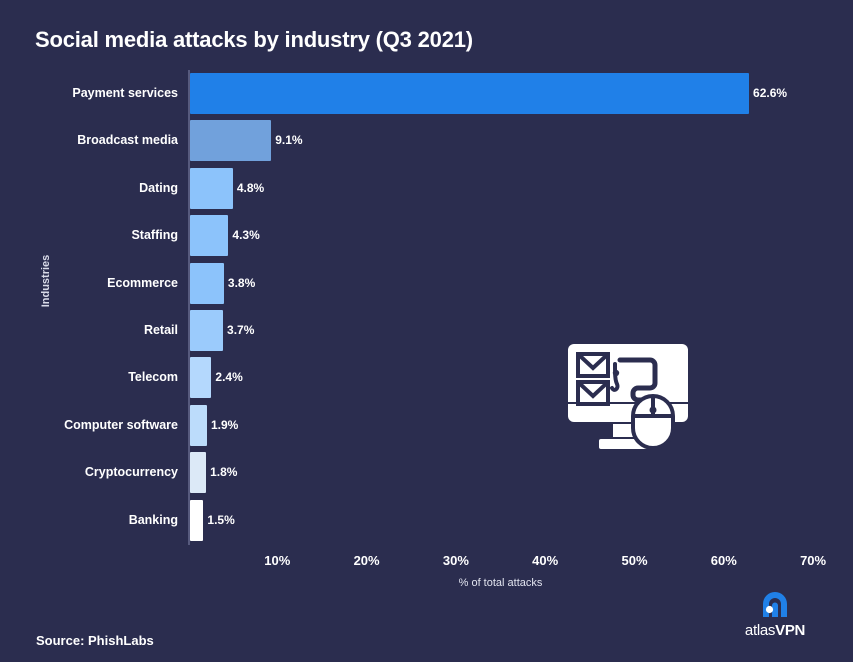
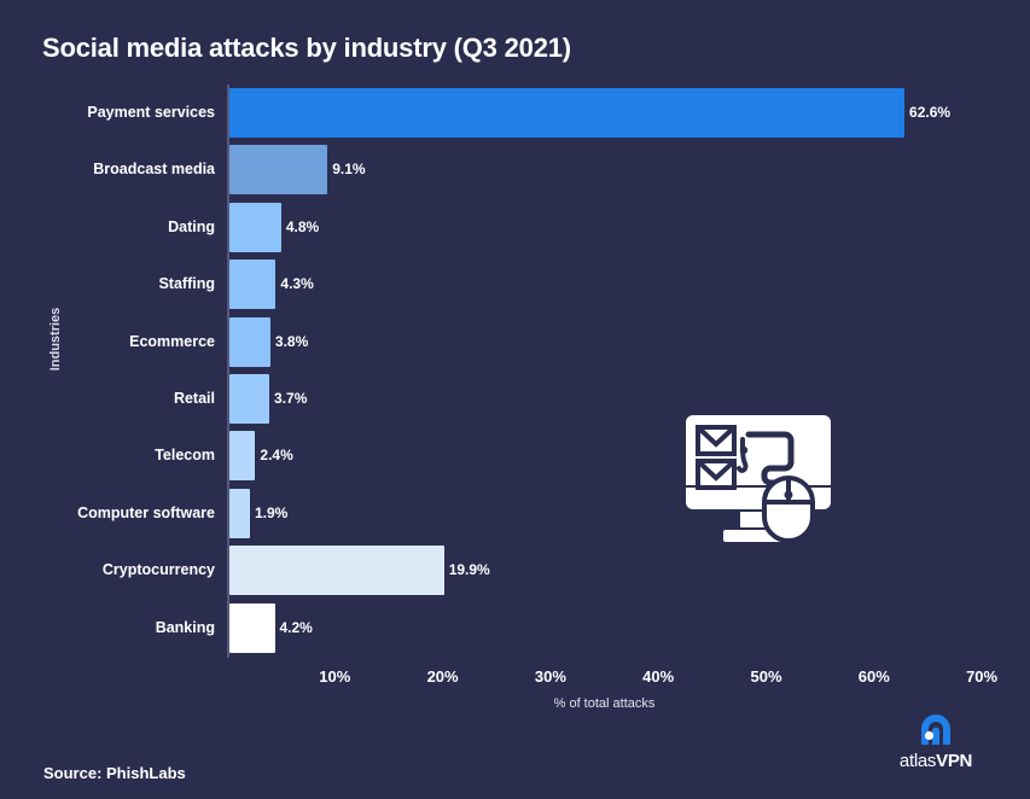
Cryptocurrency: 1.8% -> 19.9%
Banking: 1.5% -> 4.2%
